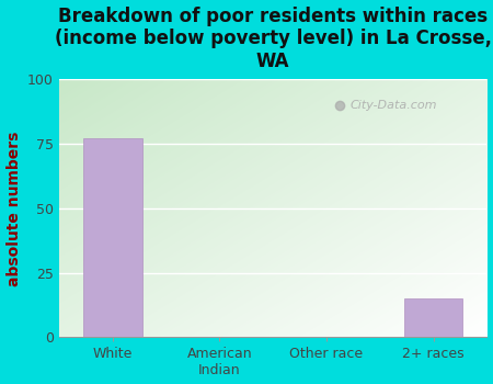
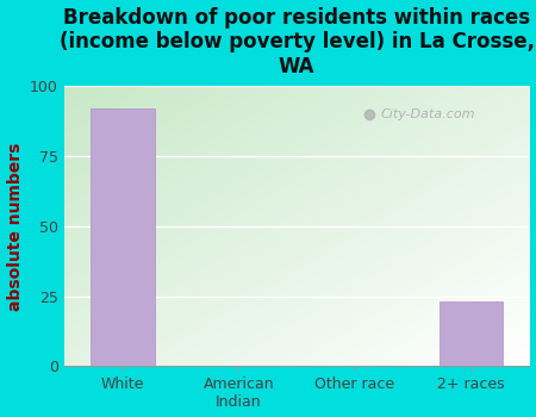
White: 77 -> 92
2+ races: 15 -> 23
